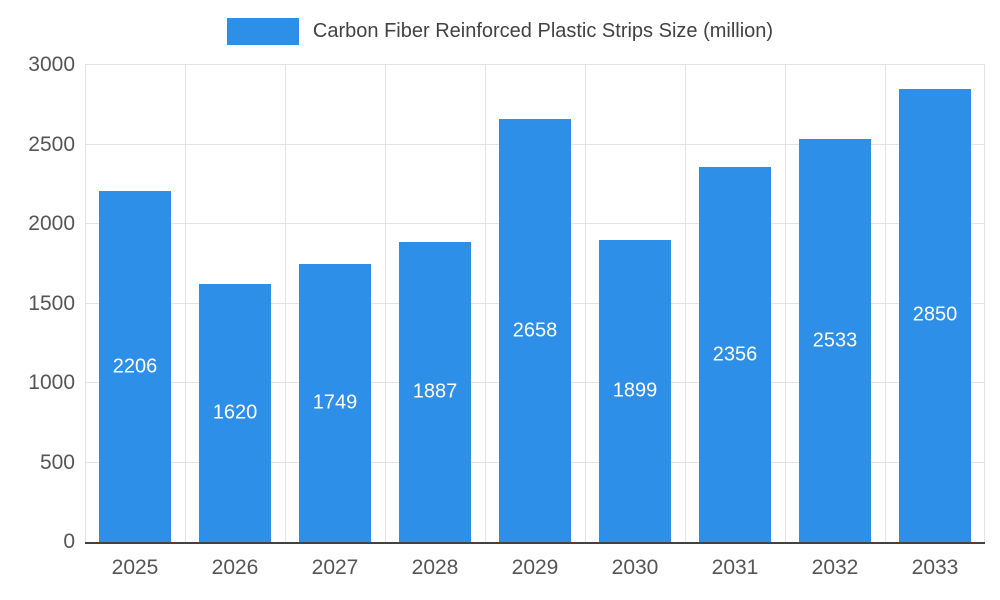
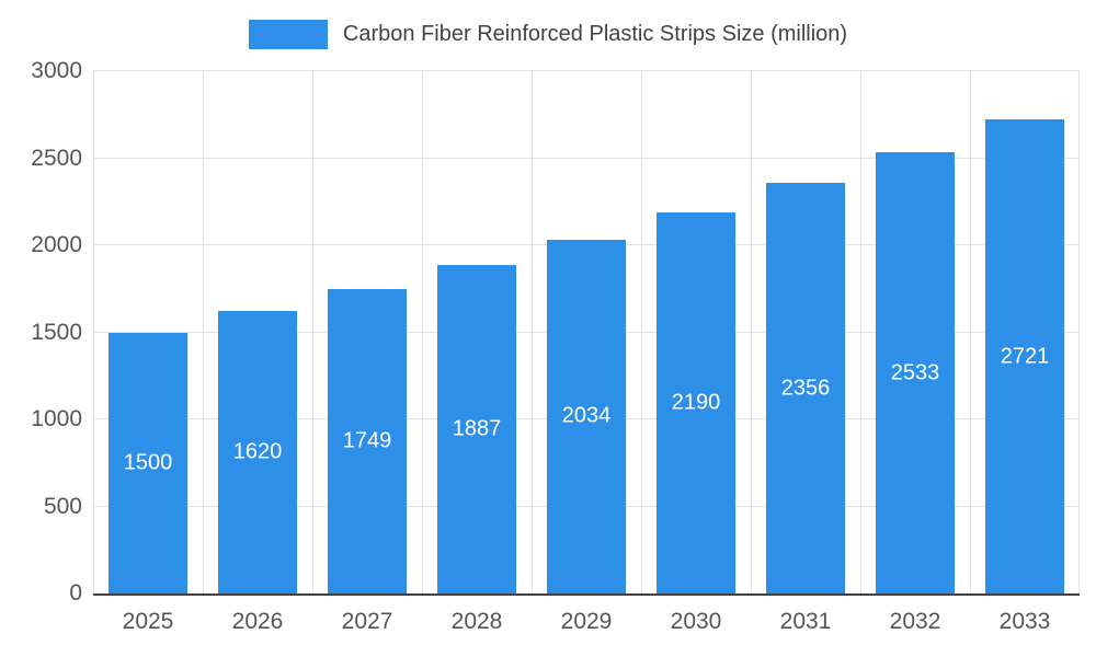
2025: 2206 -> 1500
2029: 2658 -> 2034
2030: 1899 -> 2190
2033: 2850 -> 2721
